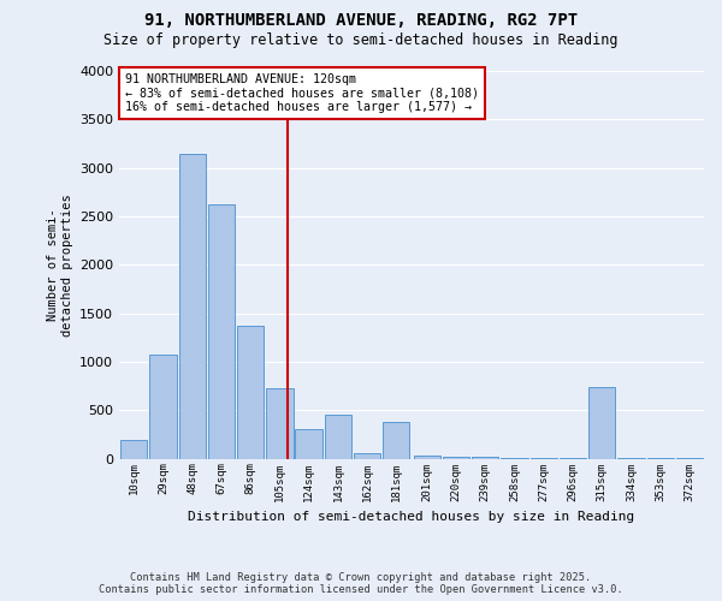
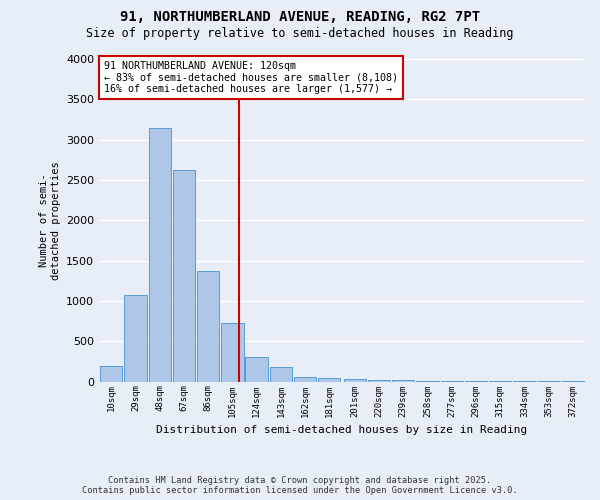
143sqm: 460 -> 180
181sqm: 380 -> 40
315sqm: 740 -> 0
